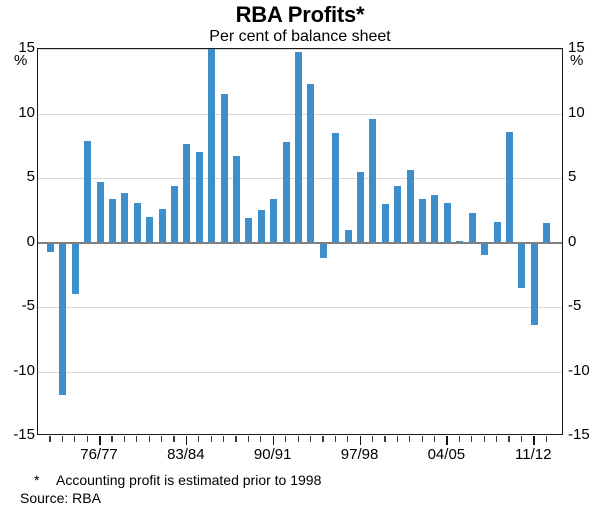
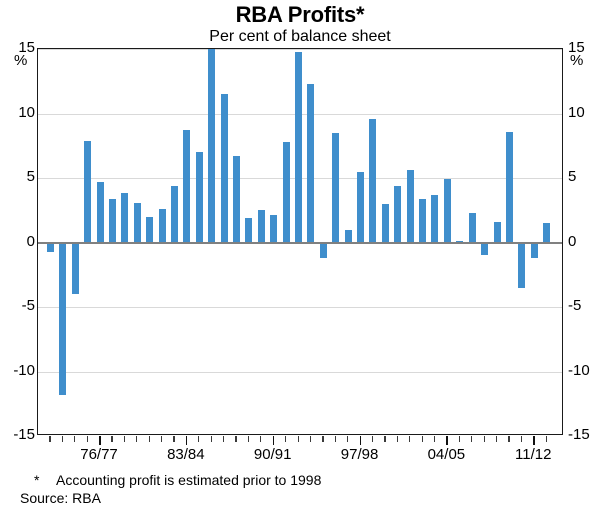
83/84: 7.6 -> 8.7
90/91: 3.4 -> 2.1
04/05: 3.1 -> 4.9
11/12: -6.4 -> -1.2
